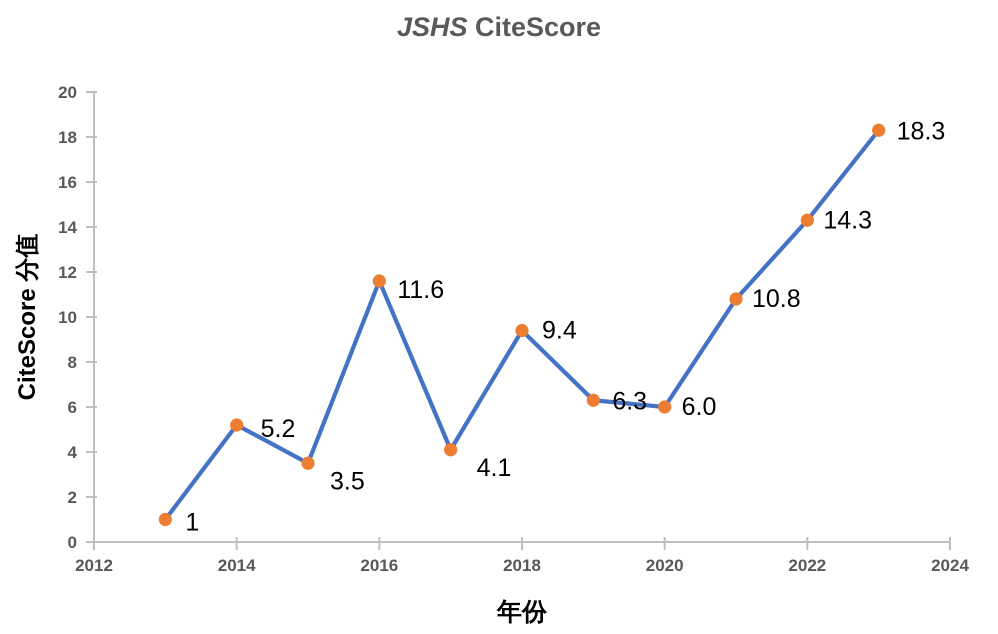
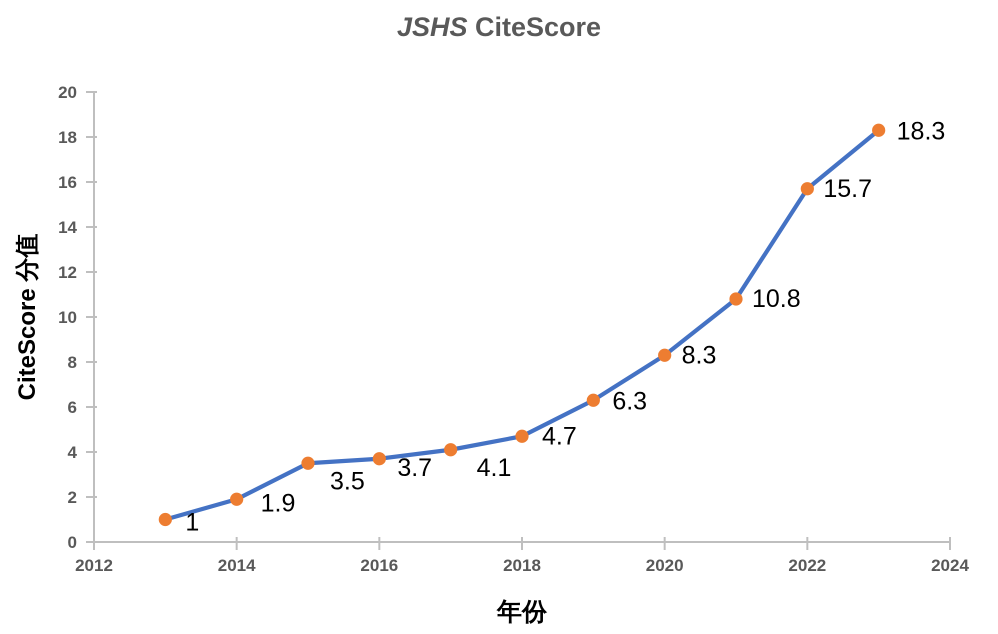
2014: 5.2 -> 1.9
2016: 11.6 -> 3.7
2018: 9.4 -> 4.7
2020: 6.0 -> 8.3
2022: 14.3 -> 15.7
